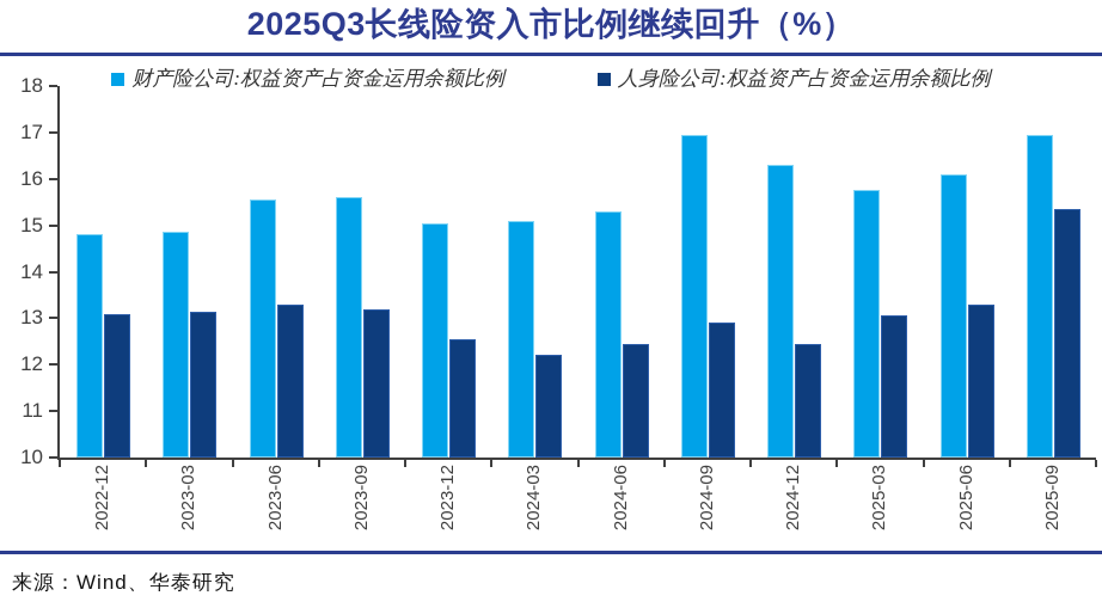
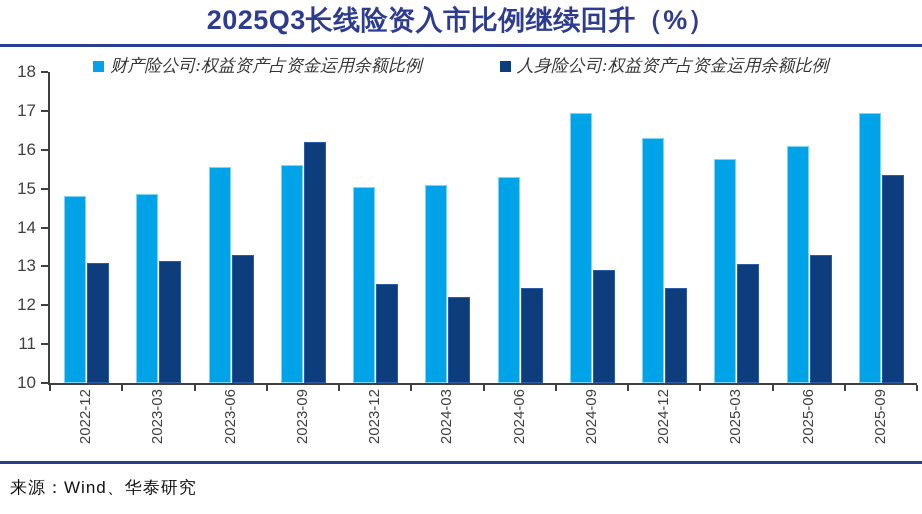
人身险公司:权益资产占资金运用余额比例/2023-09: 13.2 -> 16.2
